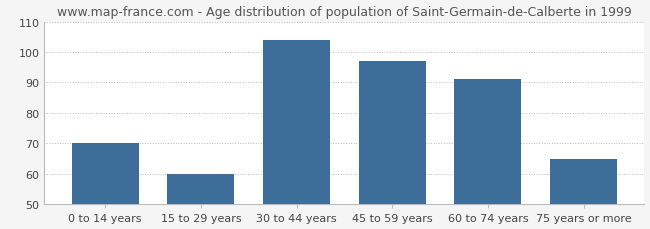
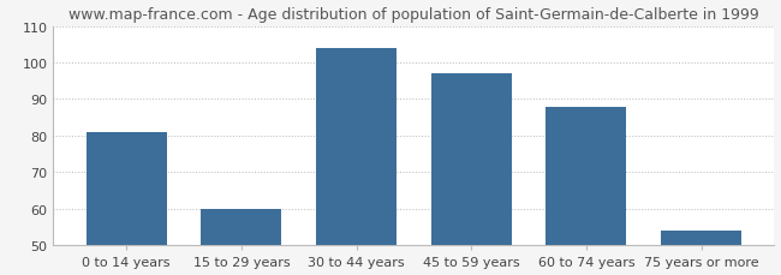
0 to 14 years: 70 -> 81
60 to 74 years: 91 -> 88
75 years or more: 65 -> 54
